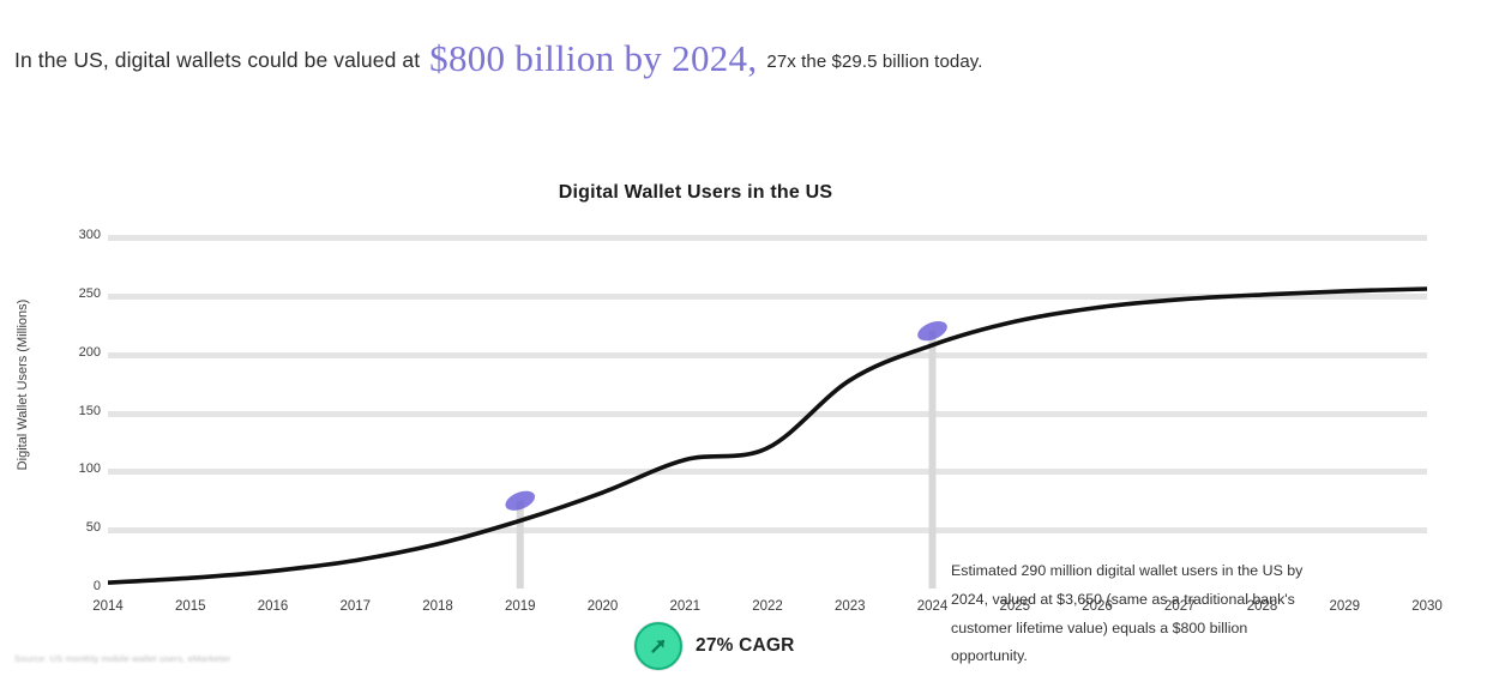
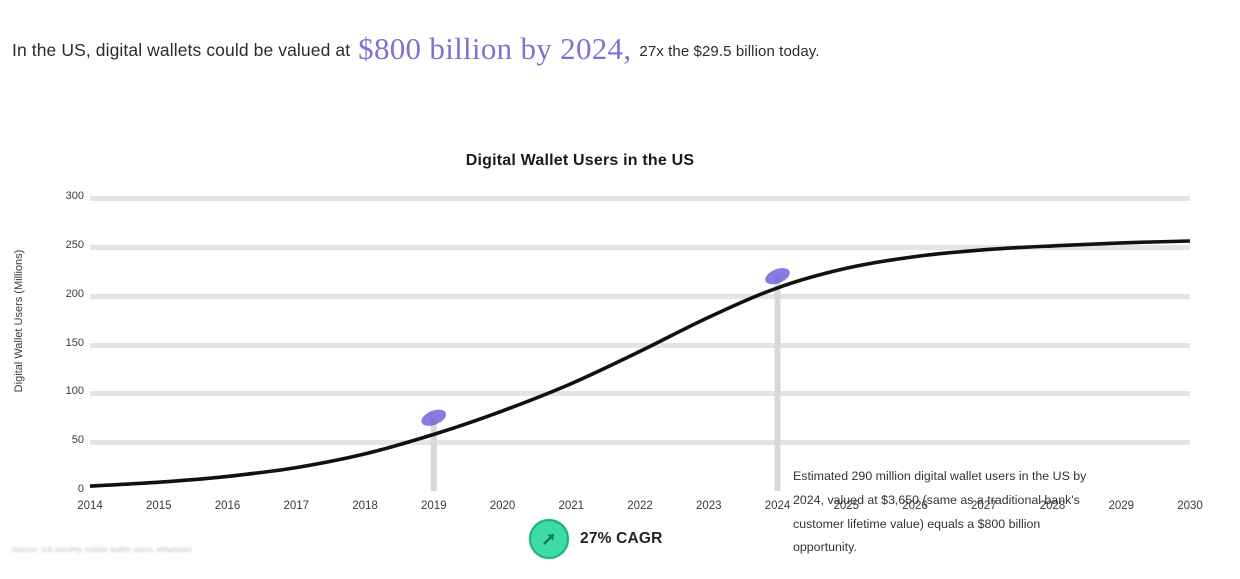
2022: 120 -> 140
